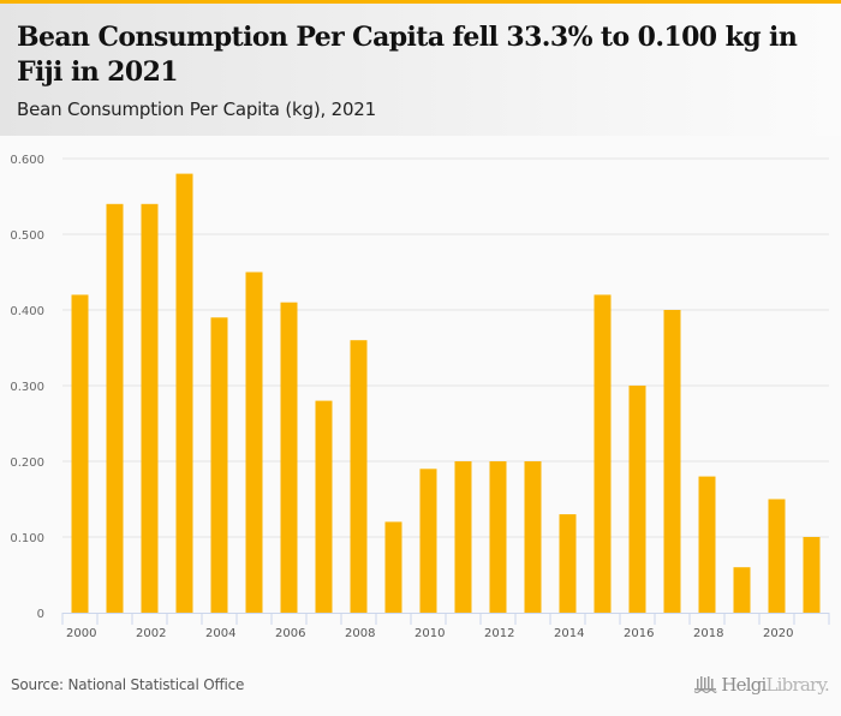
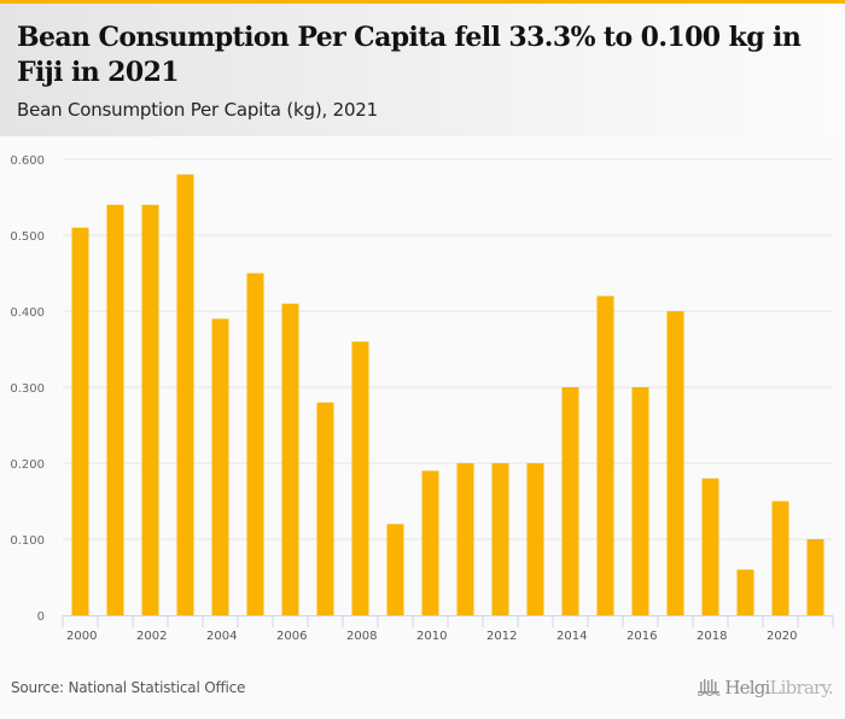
2000: 0.42 -> 0.51
2014: 0.13 -> 0.30
